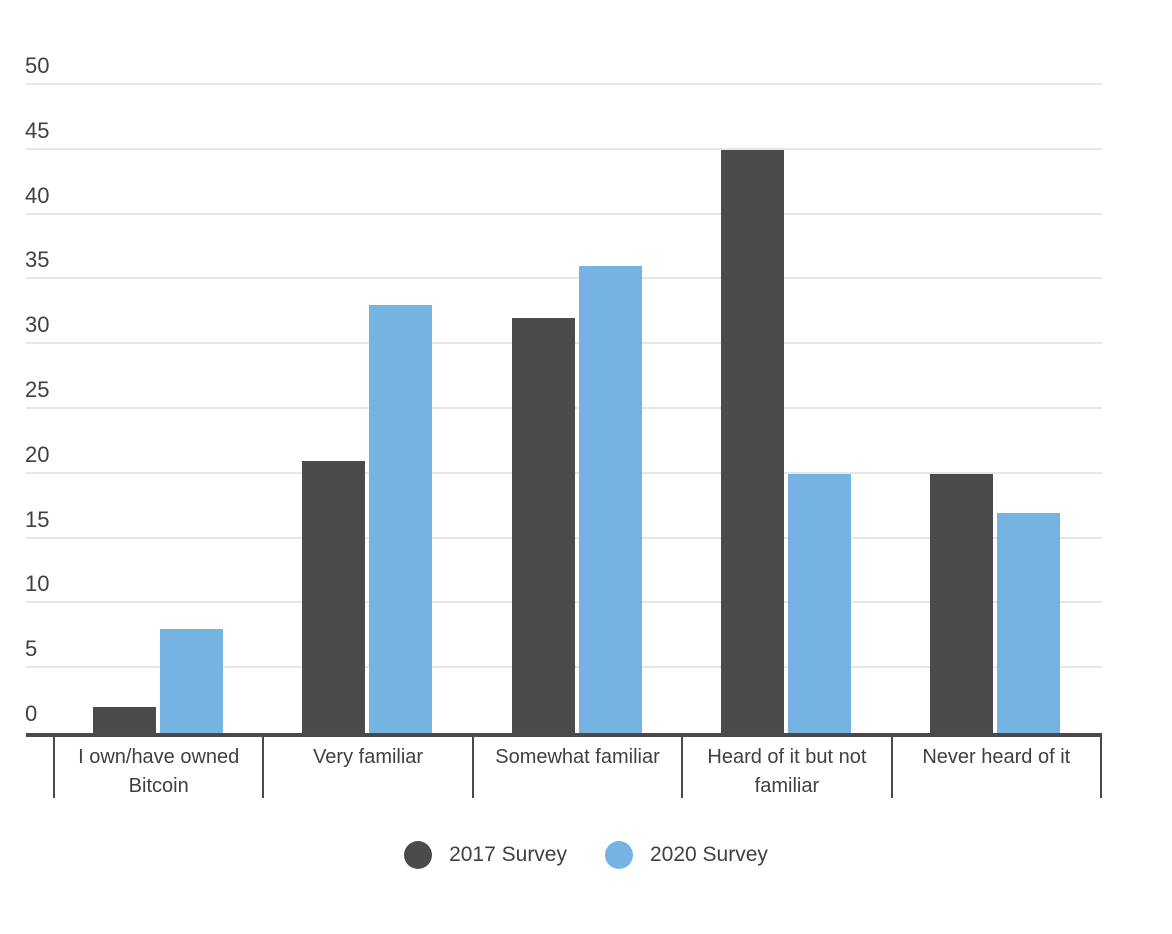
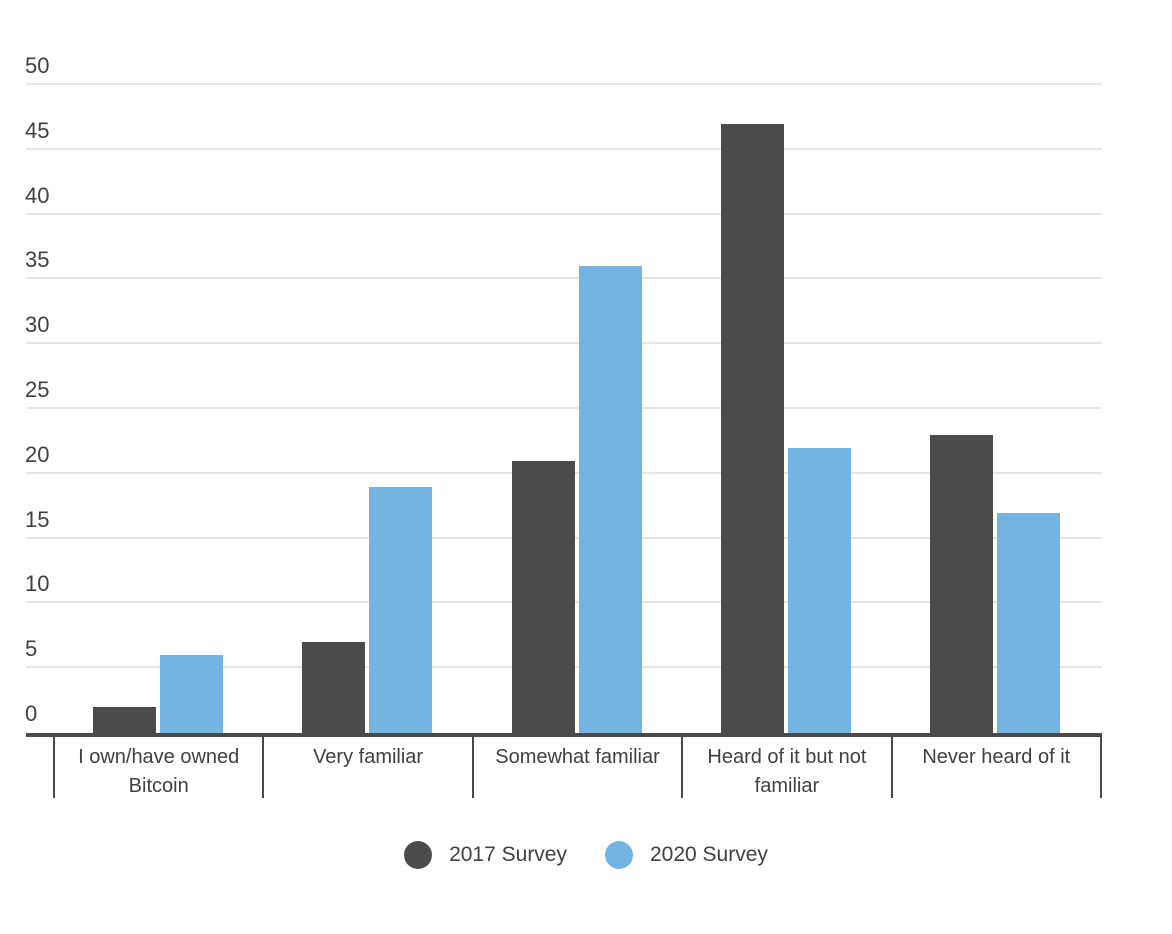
2020 Survey/I own/have owned Bitcoin: 8 -> 6
2017 Survey/Very familiar: 21 -> 7
2020 Survey/Very familiar: 33 -> 19
2017 Survey/Somewhat familiar: 32 -> 21
2017 Survey/Heard of it but not familiar: 45 -> 47
2020 Survey/Heard of it but not familiar: 20 -> 22
2017 Survey/Never heard of it: 20 -> 23
